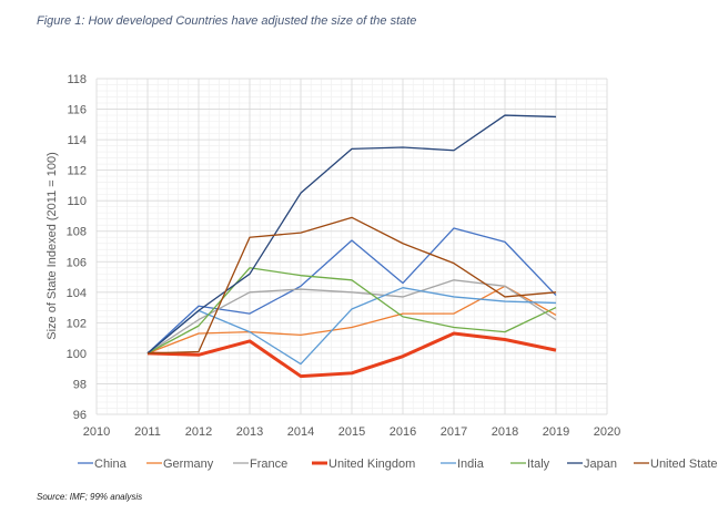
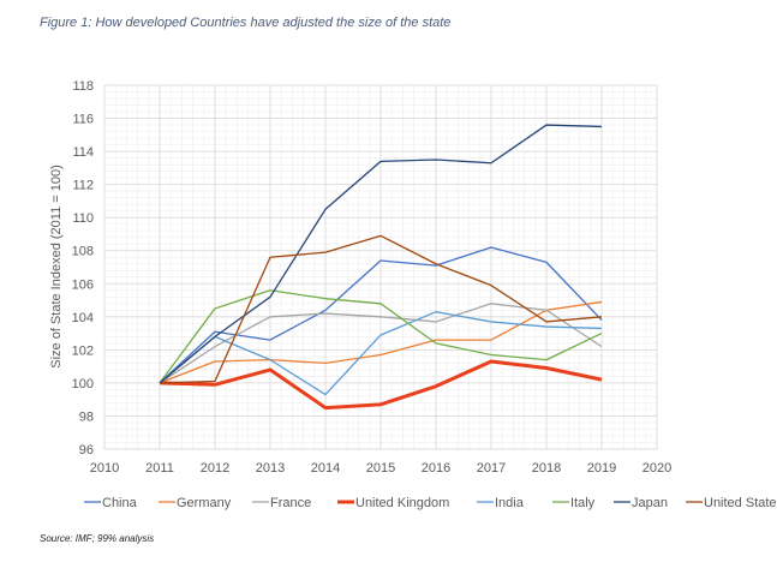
Italy/2012: 101.8 -> 104.5
China/2016: 104.6 -> 107.1
Germany/2019: 102.5 -> 104.9
